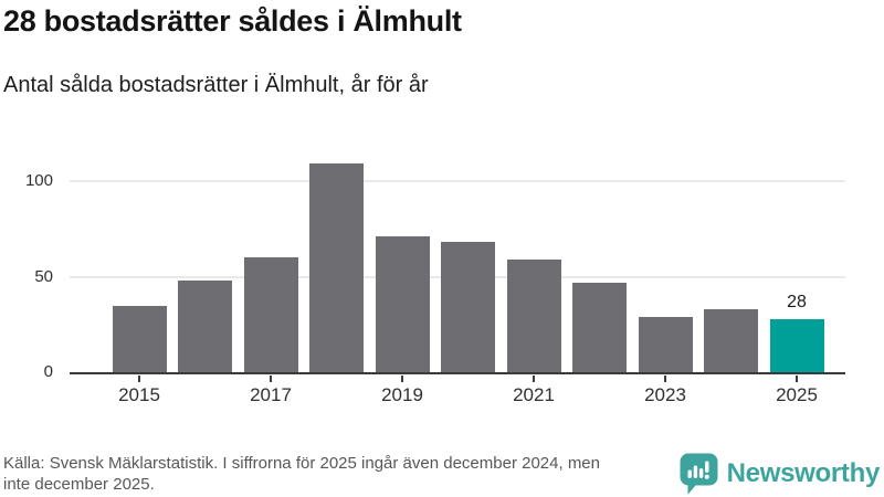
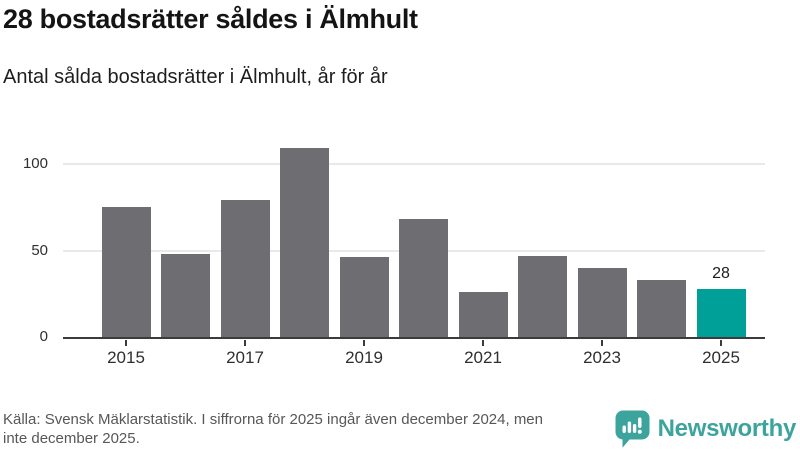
2015: 35 -> 75
2017: 60 -> 79
2019: 71 -> 46
2021: 59 -> 26
2023: 29 -> 40
